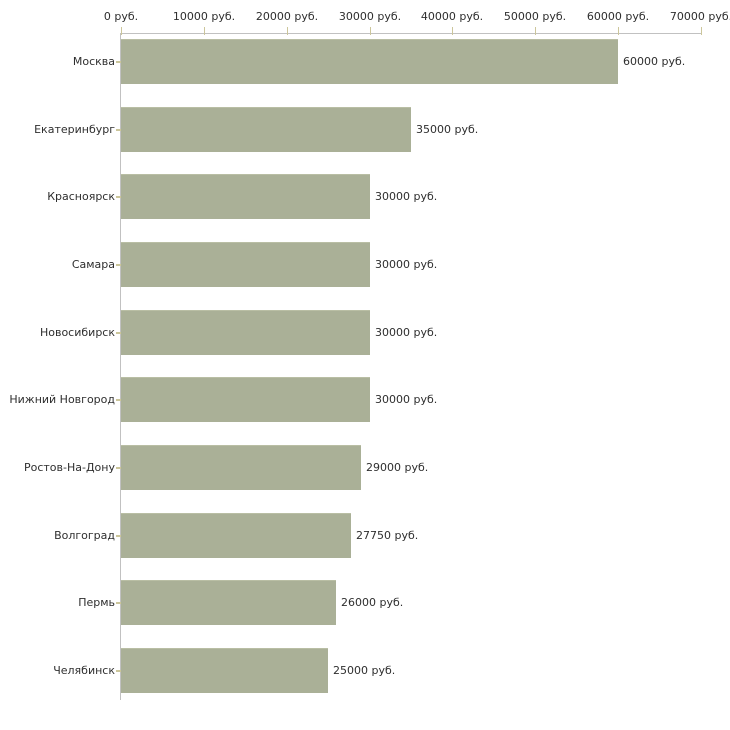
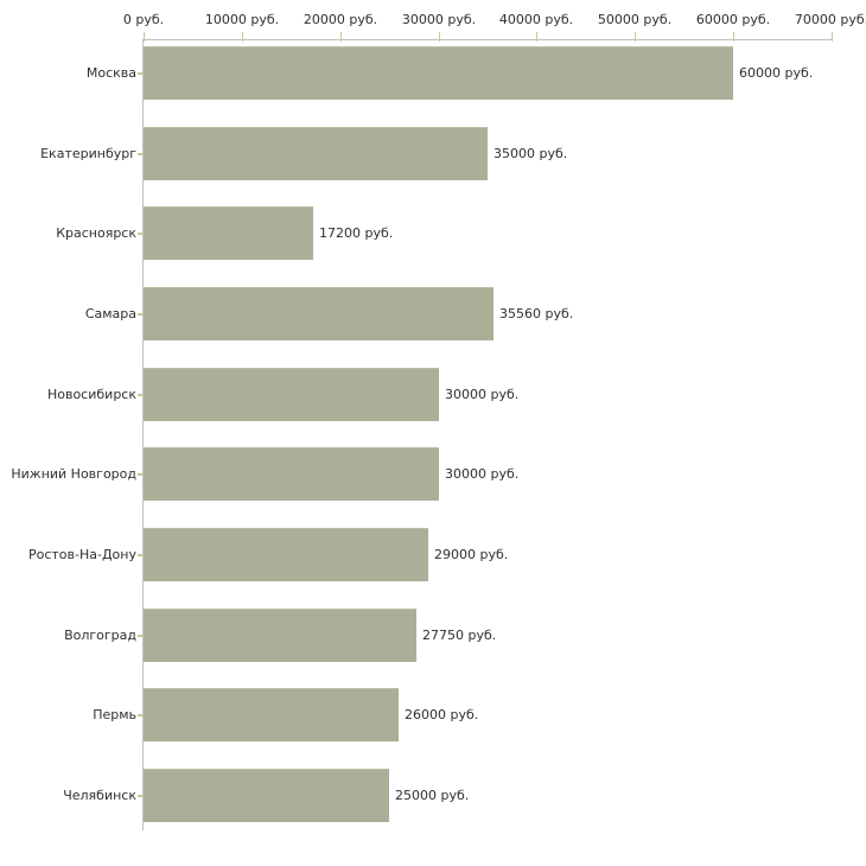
Красноярск: 30000 -> 17200
Самара: 30000 -> 35560
